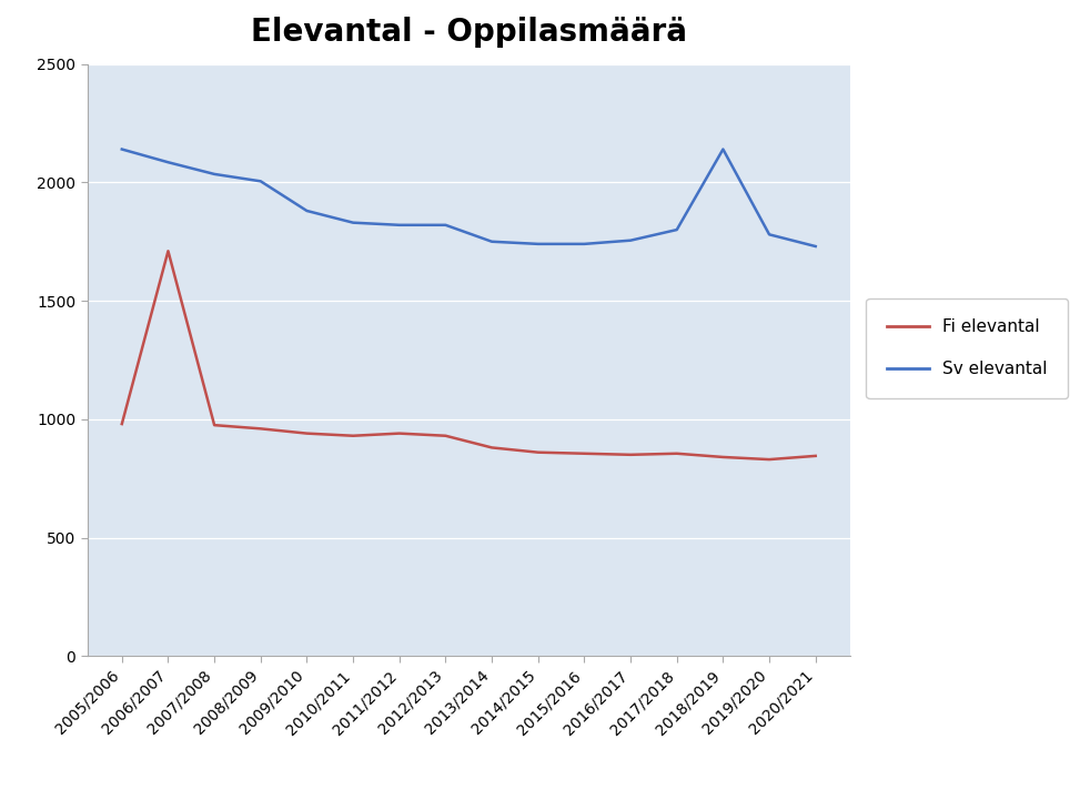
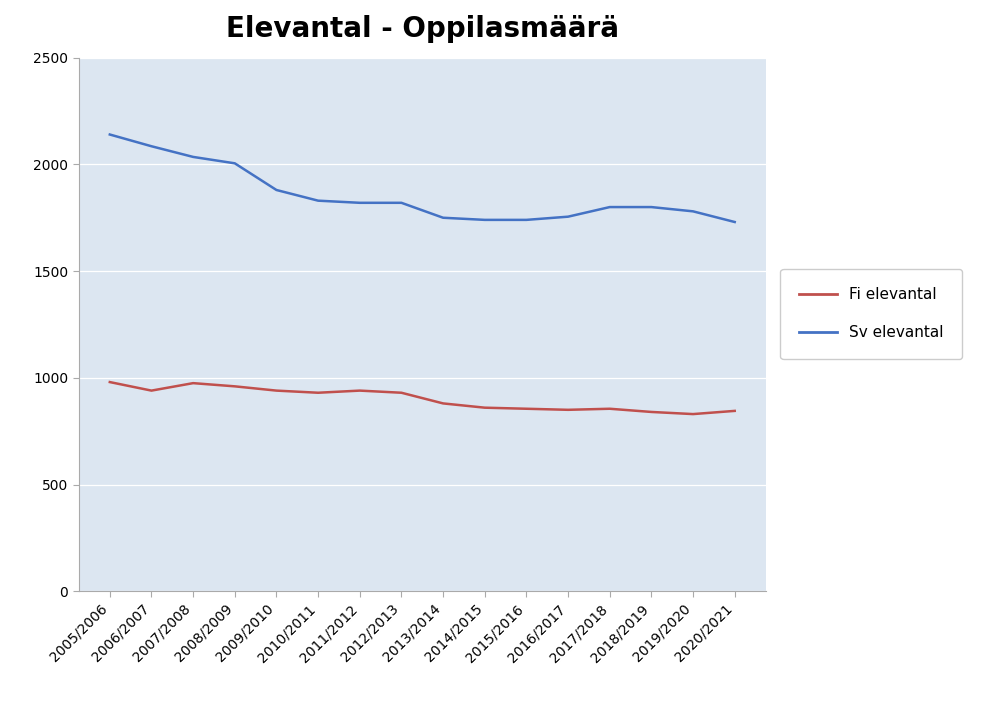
Fi elevantal/2006/2007: 1710 -> 940
Sv elevantal/2018/2019: 2140 -> 1800
